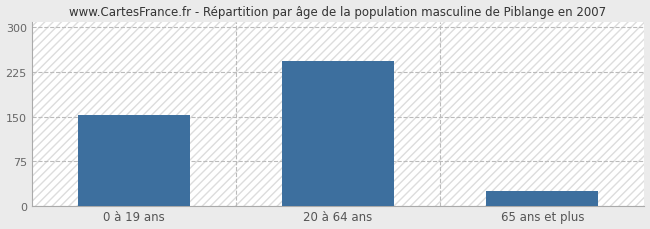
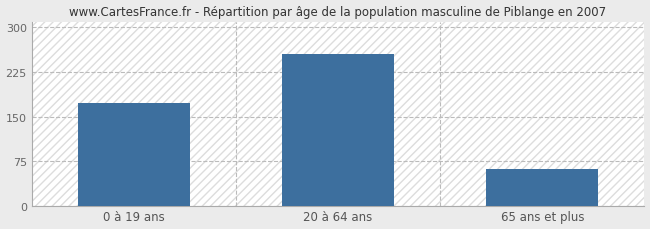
0 à 19 ans: 153 -> 172
20 à 64 ans: 243 -> 256
65 ans et plus: 25 -> 62
